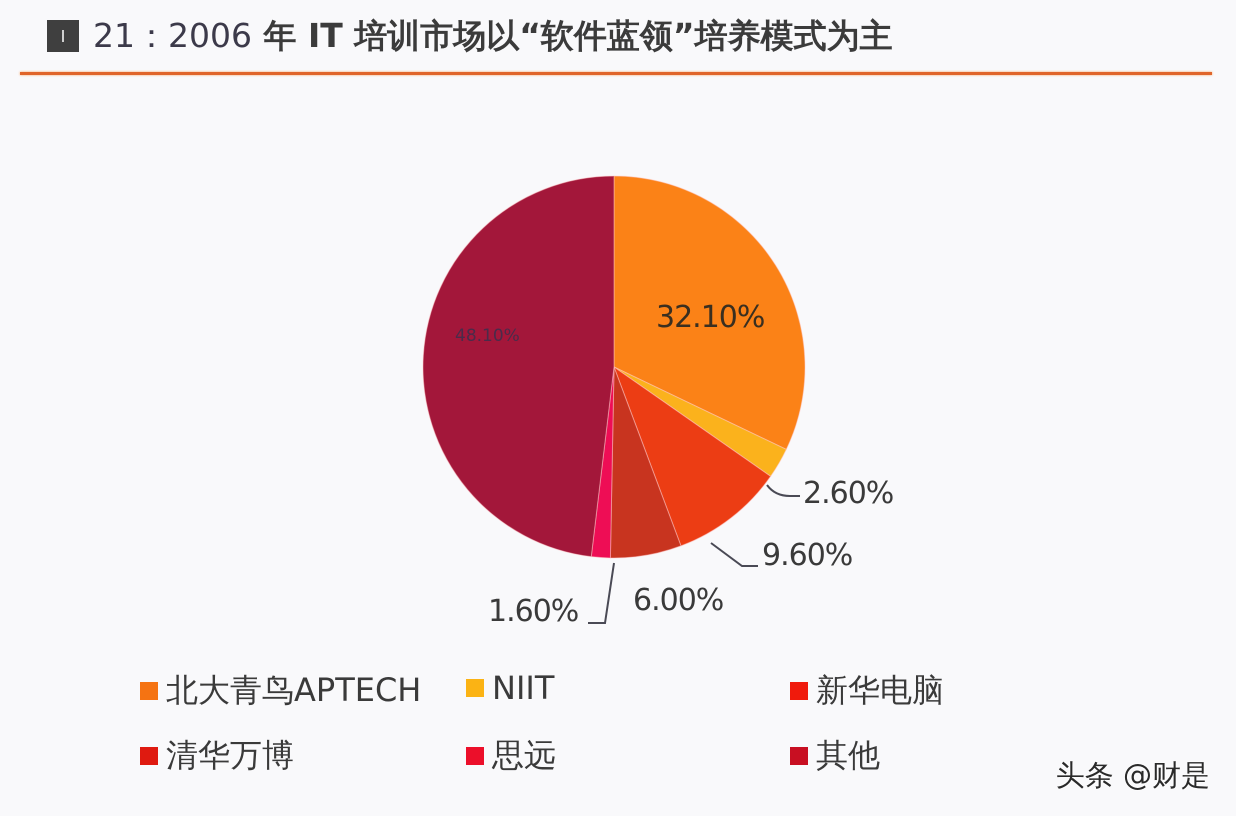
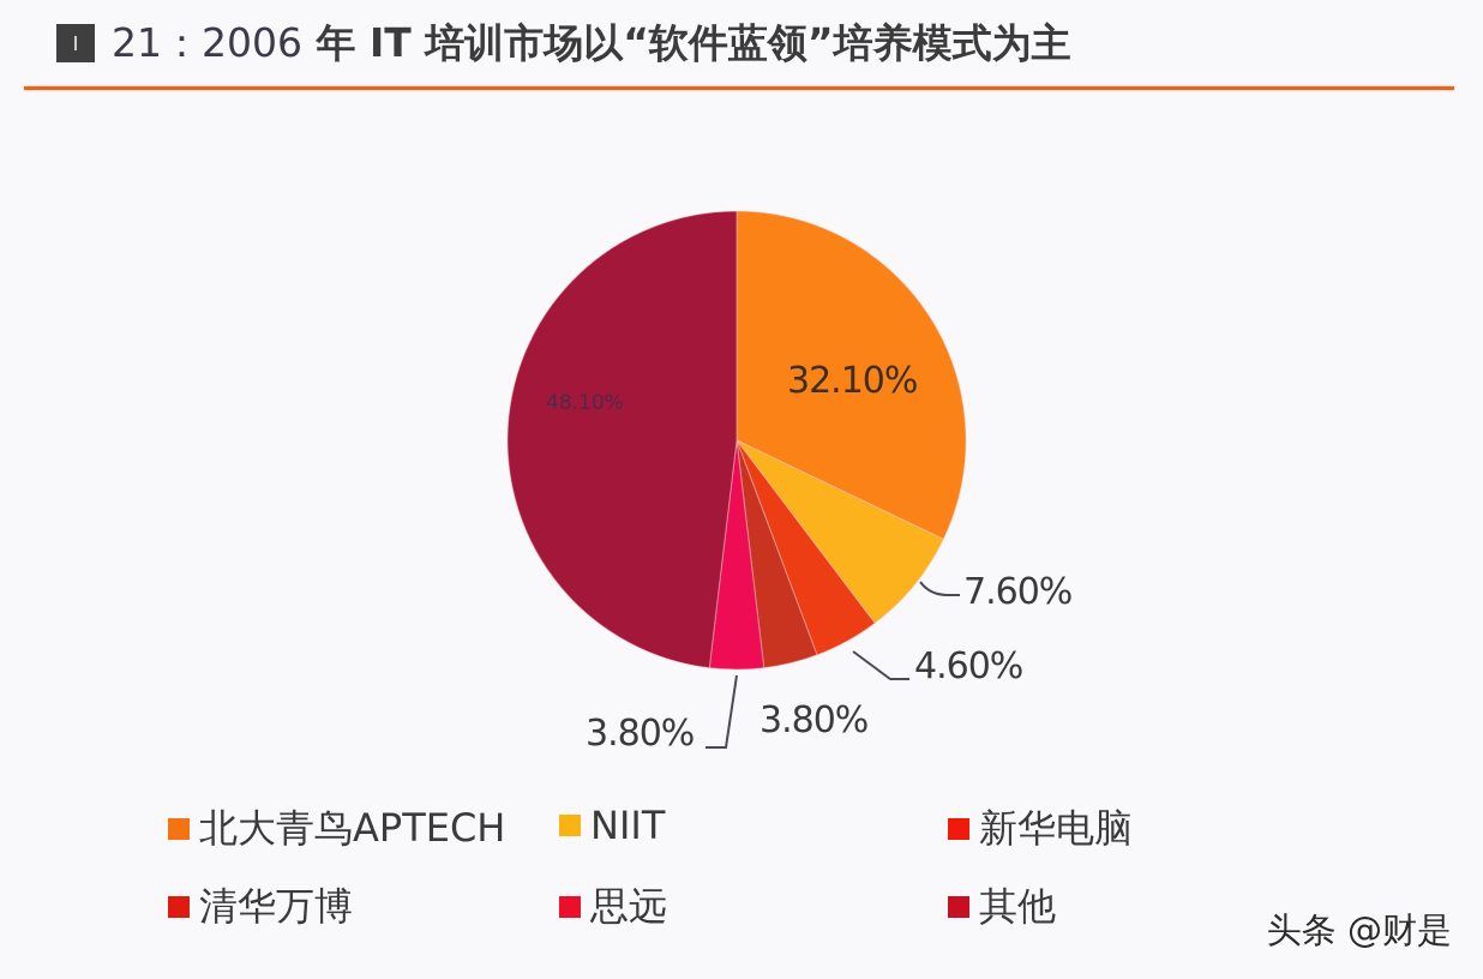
NIIT: 2.60% -> 7.60%
新华电脑: 9.60% -> 4.60%
清华万博: 6.00% -> 3.80%
思远: 1.60% -> 3.80%
